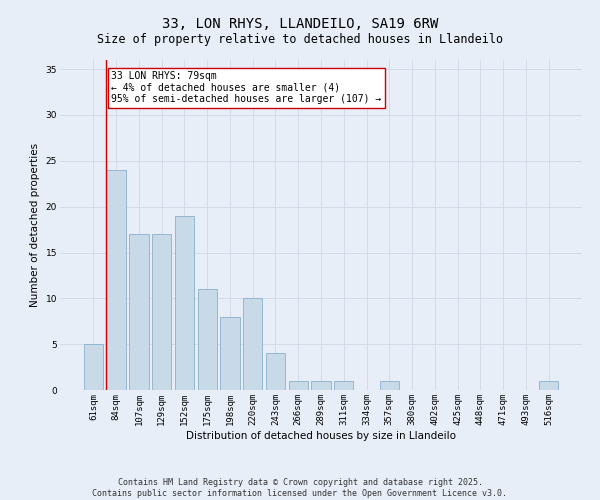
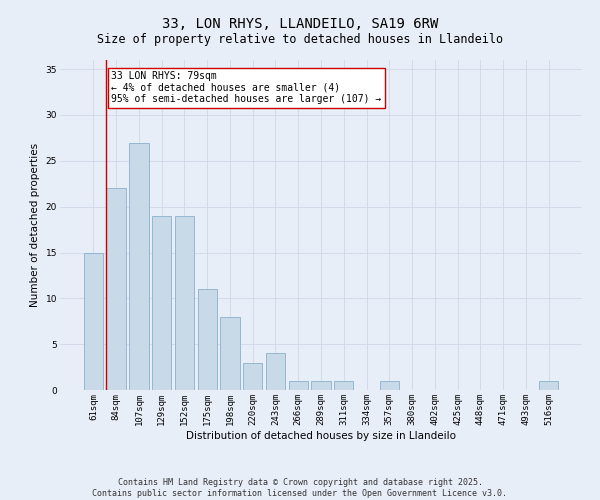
61sqm: 5 -> 15
84sqm: 24 -> 22
107sqm: 17 -> 27
129sqm: 17 -> 19
220sqm: 10 -> 3
